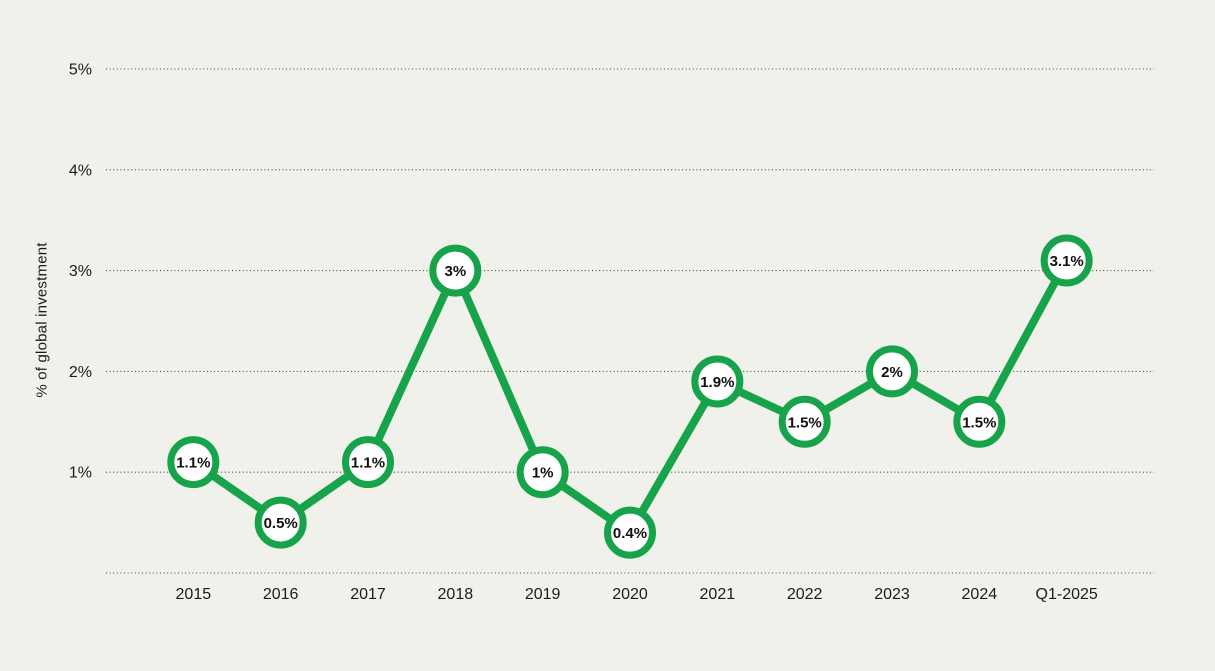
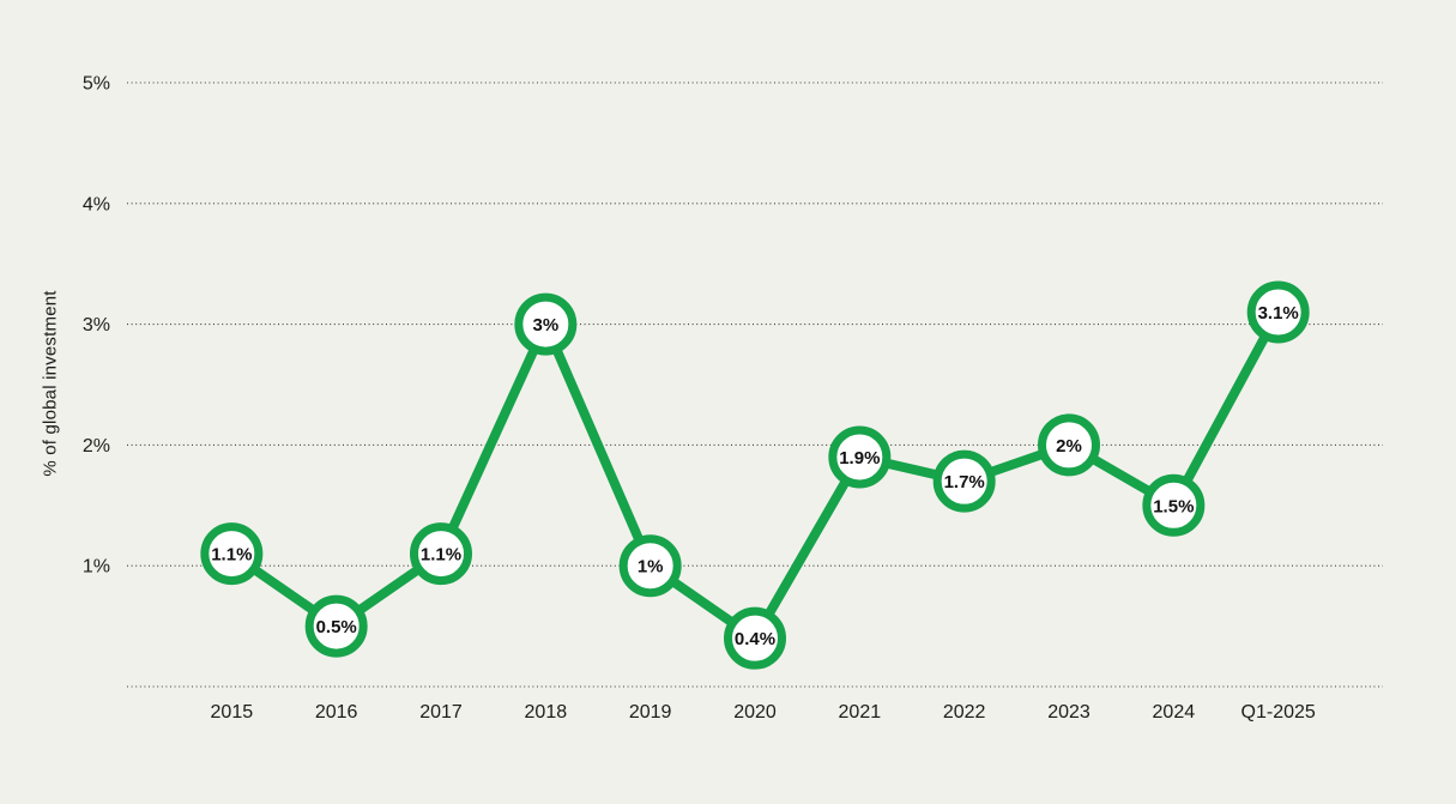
2022: 1.5% -> 1.7%
